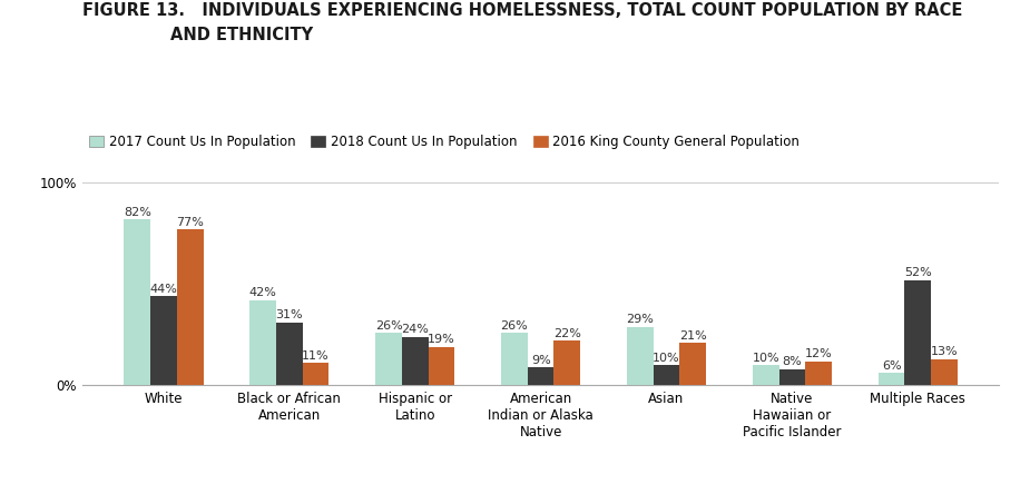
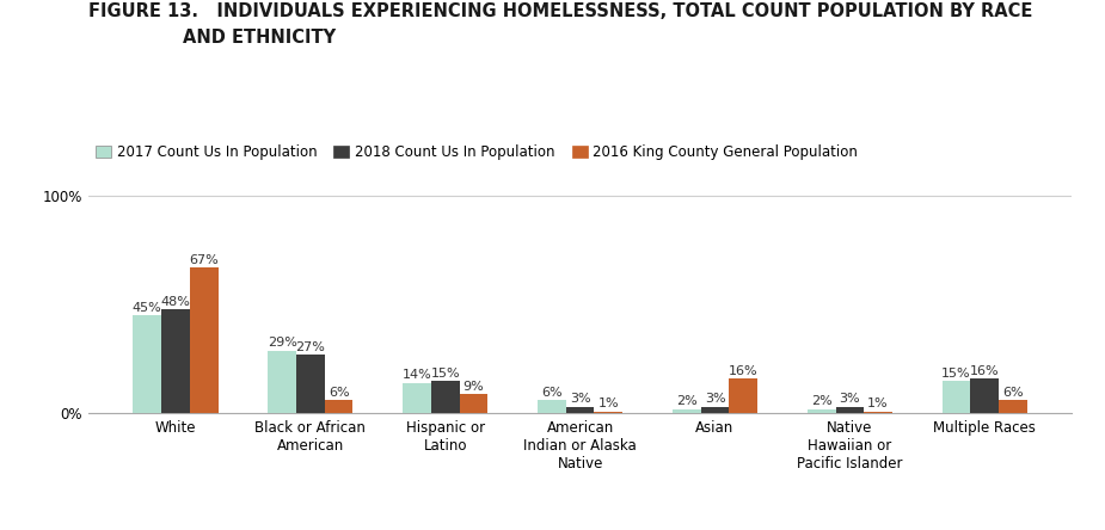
2017 Count Us In Population/White: 82% -> 45%
2018 Count Us In Population/White: 44% -> 48%
2016 King County General Population/White: 77% -> 67%
2017 Count Us In Population/Black or African American: 42% -> 29%
2018 Count Us In Population/Black or African American: 31% -> 27%
2016 King County General Population/Black or African American: 11% -> 6%
2017 Count Us In Population/Hispanic or Latino: 26% -> 14%
2018 Count Us In Population/Hispanic or Latino: 24% -> 15%
2016 King County General Population/Hispanic or Latino: 19% -> 9%
2017 Count Us In Population/American Indian or Alaska Native: 26% -> 6%
2018 Count Us In Population/American Indian or Alaska Native: 9% -> 3%
2016 King County General Population/American Indian or Alaska Native: 22% -> 1%
2017 Count Us In Population/Asian: 29% -> 2%
2018 Count Us In Population/Asian: 10% -> 3%
2016 King County General Population/Asian: 21% -> 16%
2017 Count Us In Population/Native Hawaiian or Pacific Islander: 10% -> 2%
2018 Count Us In Population/Native Hawaiian or Pacific Islander: 8% -> 3%
2016 King County General Population/Native Hawaiian or Pacific Islander: 12% -> 1%
2017 Count Us In Population/Multiple Races: 6% -> 15%
2018 Count Us In Population/Multiple Races: 52% -> 16%
2016 King County General Population/Multiple Races: 13% -> 6%
